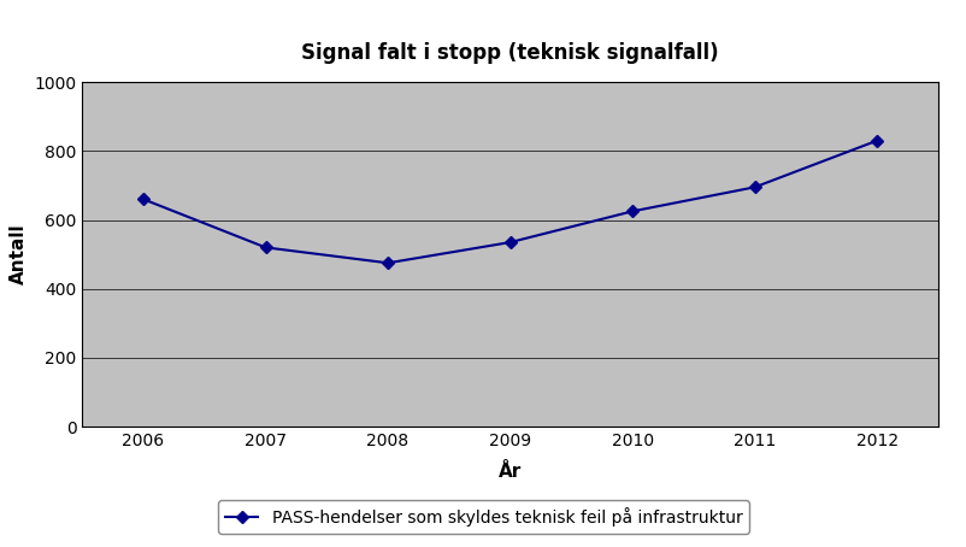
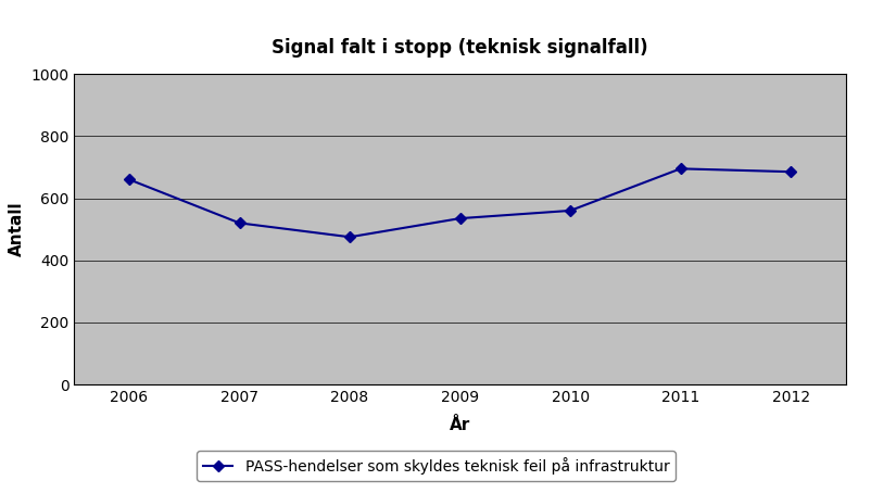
2010: 625 -> 560
2012: 830 -> 685
